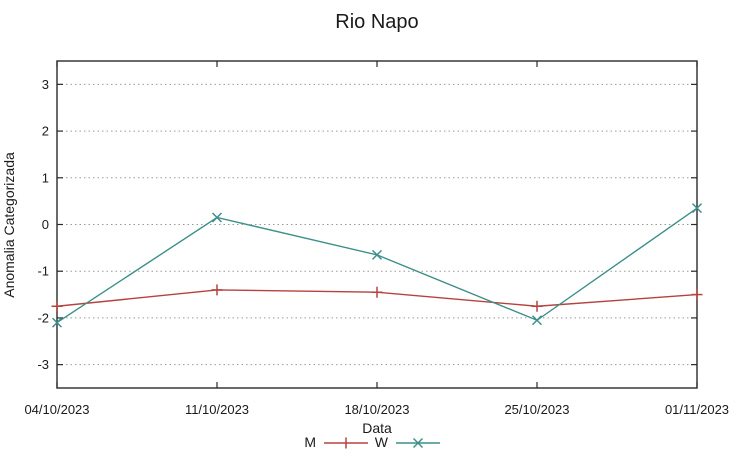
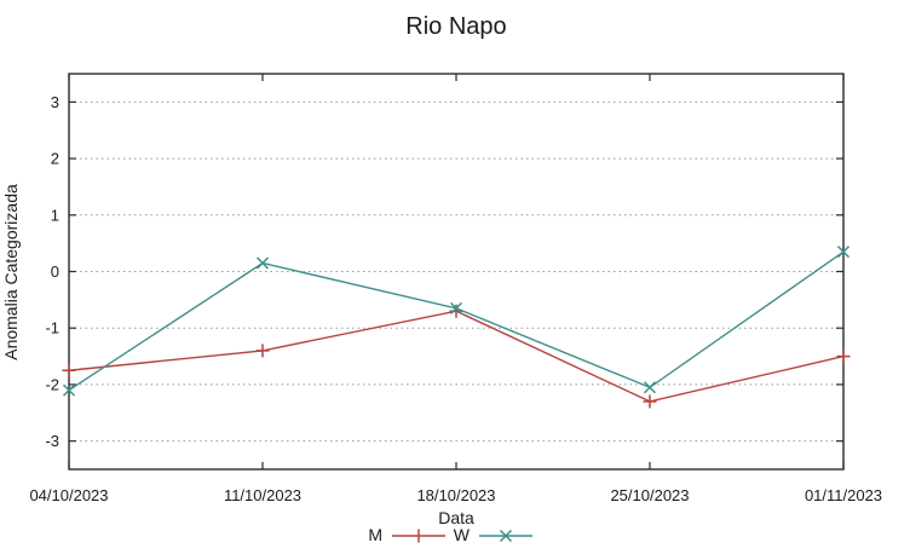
M/18/10/2023: -1.4 -> -0.7
M/25/10/2023: -1.8 -> -2.3
